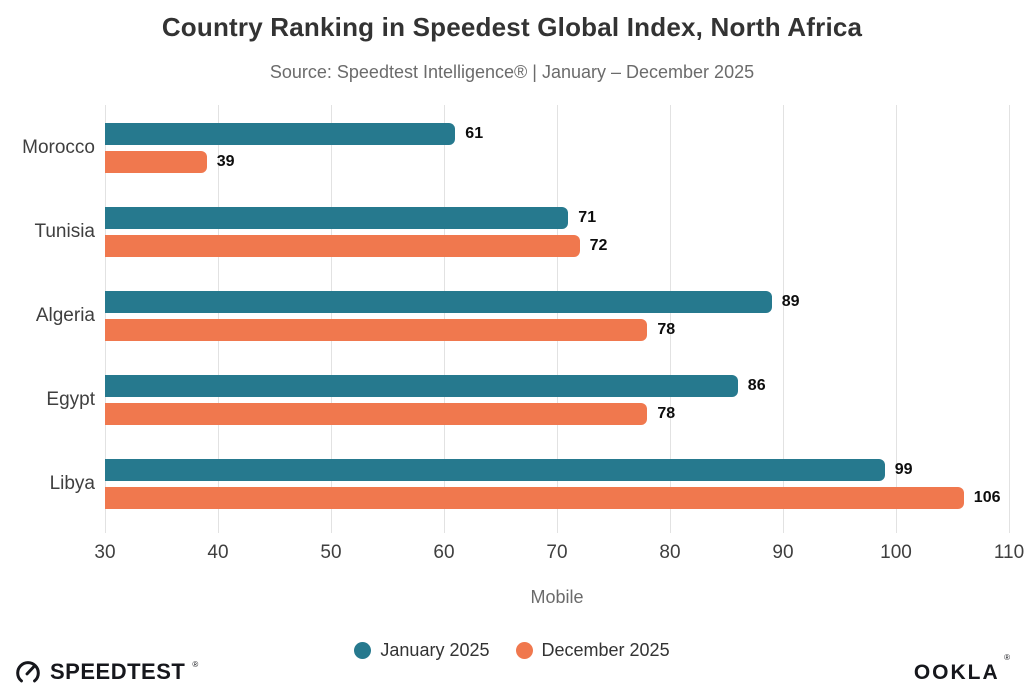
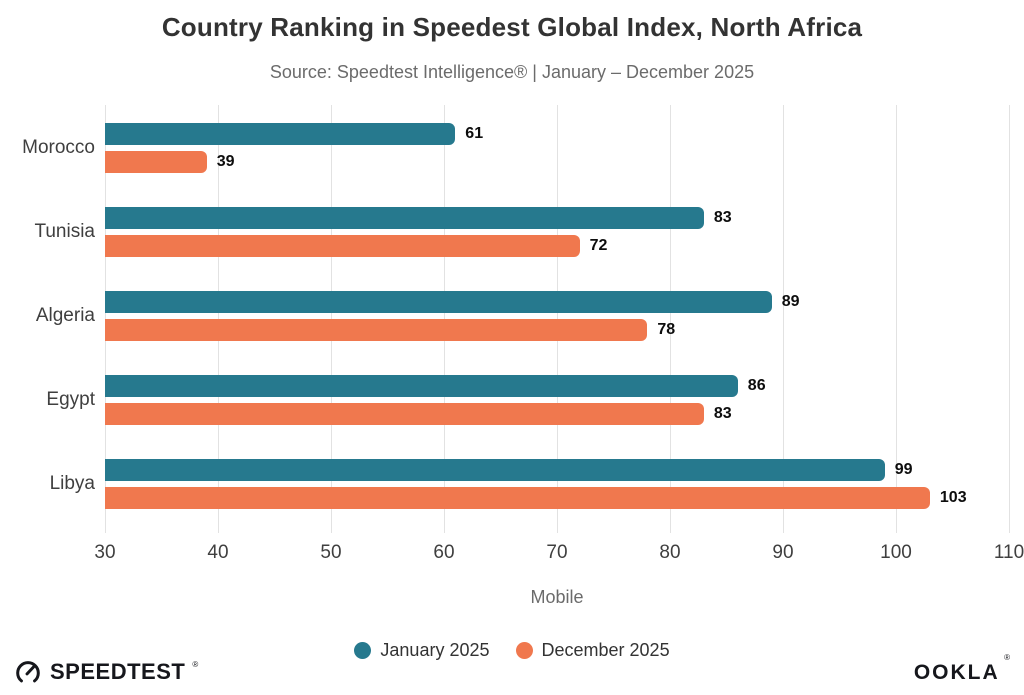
January 2025/Tunisia: 71 -> 83
December 2025/Egypt: 78 -> 83
December 2025/Libya: 106 -> 103
